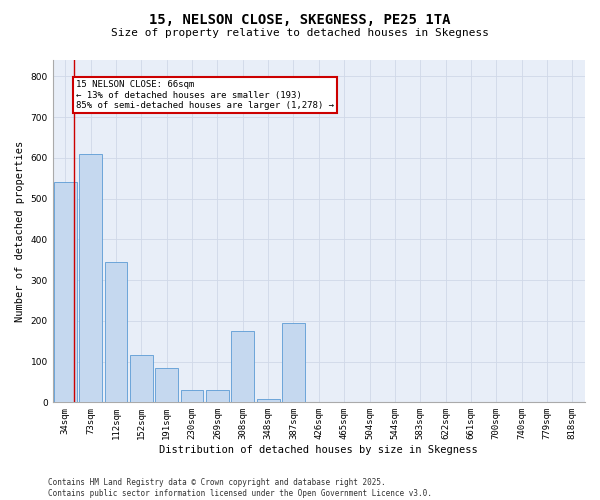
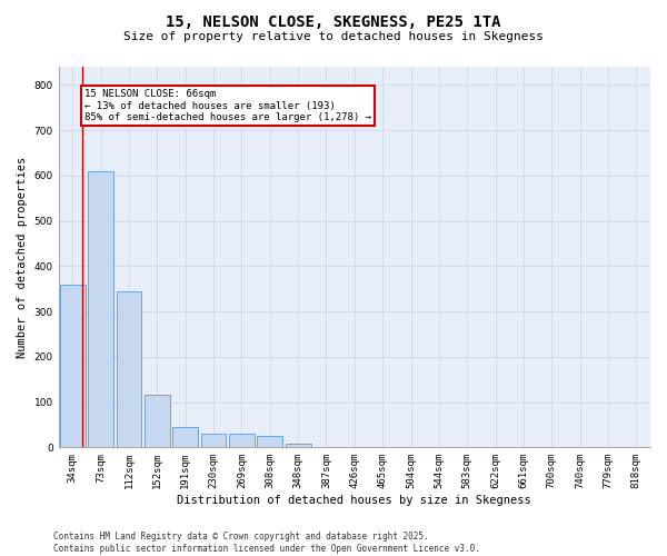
34sqm: 540 -> 360
191sqm: 85 -> 45
308sqm: 175 -> 25
387sqm: 195 -> 2
